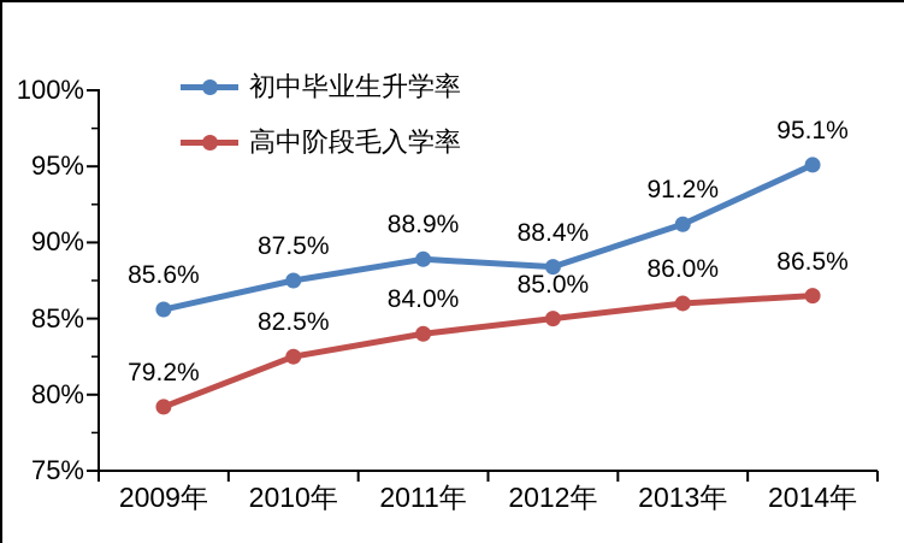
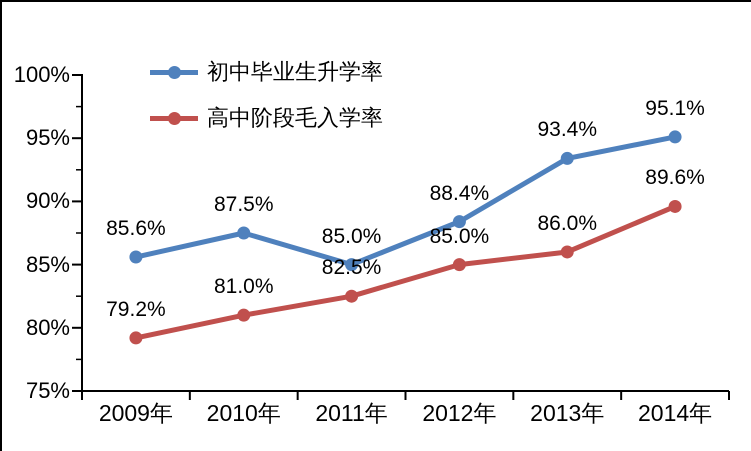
高中阶段毛入学率/2010年: 82.5% -> 81.0%
初中毕业生升学率/2011年: 88.9% -> 85.0%
高中阶段毛入学率/2011年: 84.0% -> 82.5%
初中毕业生升学率/2013年: 91.2% -> 93.4%
高中阶段毛入学率/2014年: 86.5% -> 89.6%
